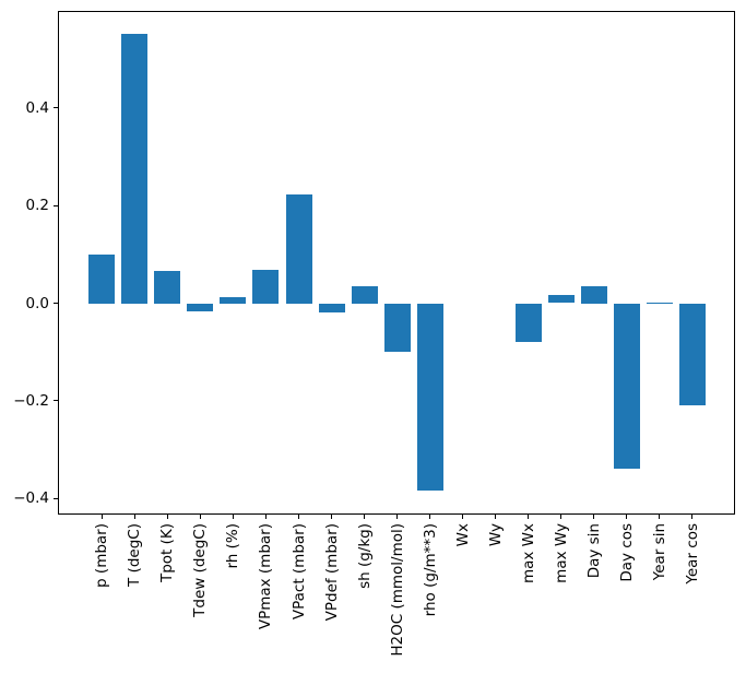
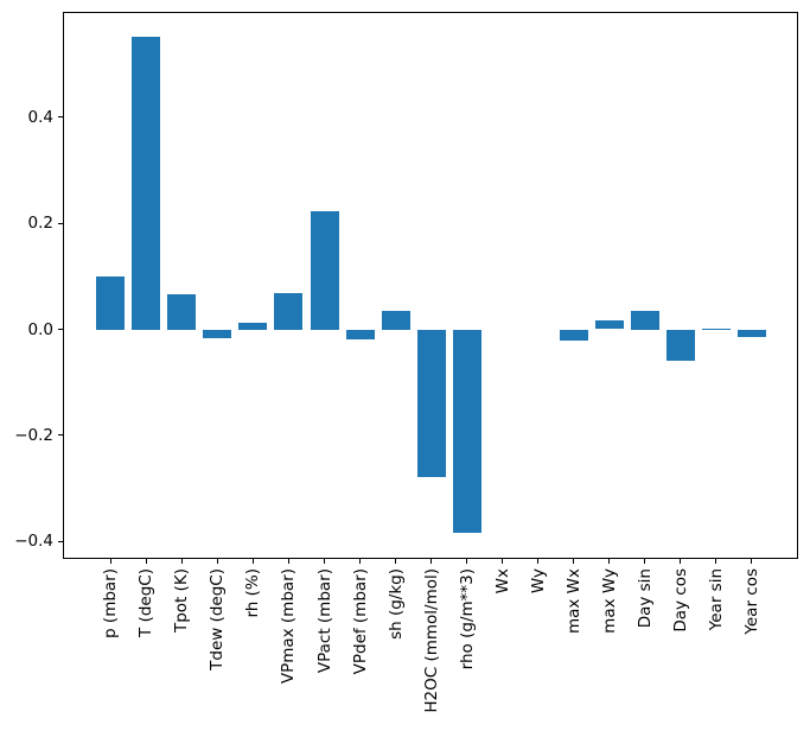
H2OC (mmol/mol): -0.10 -> -0.28
max Wx: -0.08 -> -0.02
Day cos: -0.34 -> -0.06
Year cos: -0.21 -> -0.01
